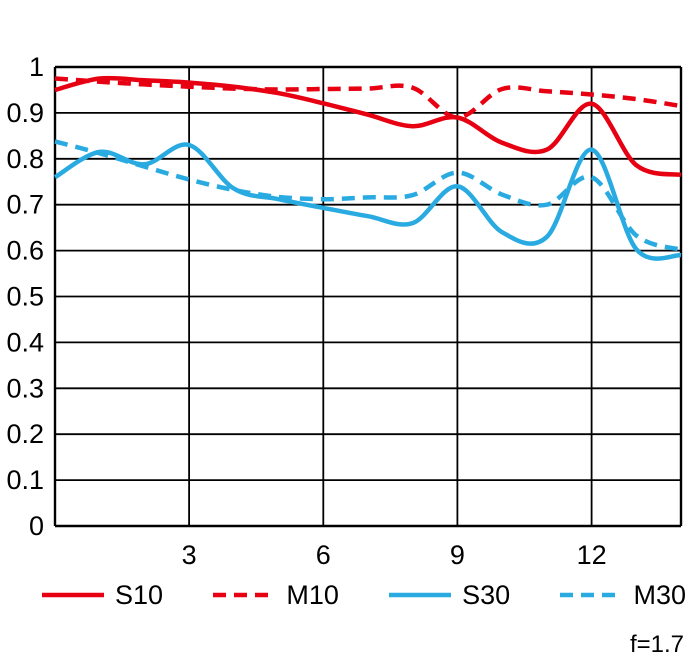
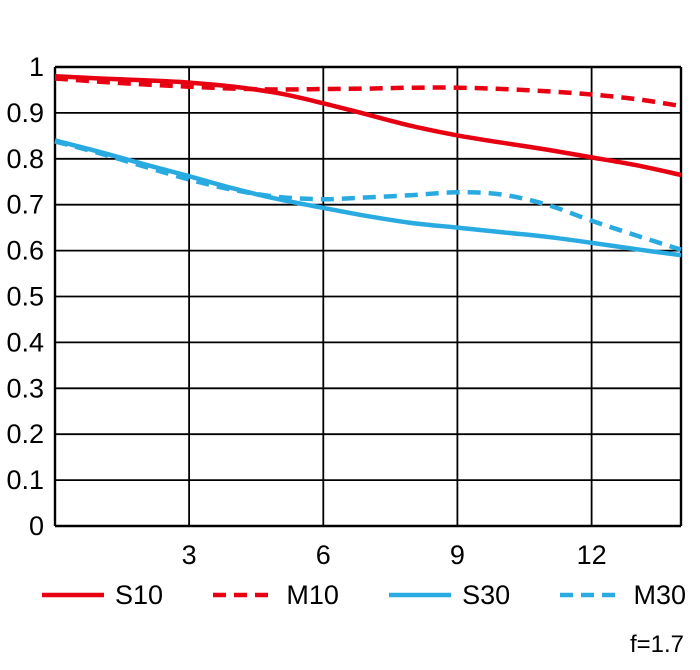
S10/0: 0.95 -> 0.98
S30/0: 0.76 -> 0.84
S30/3: 0.83 -> 0.76
S10/9: 0.89 -> 0.85
M10/9: 0.89 -> 0.95
S30/9: 0.74 -> 0.65
M30/9: 0.77 -> 0.73
S10/12: 0.92 -> 0.80
S30/12: 0.82 -> 0.62
M30/12: 0.76 -> 0.67
